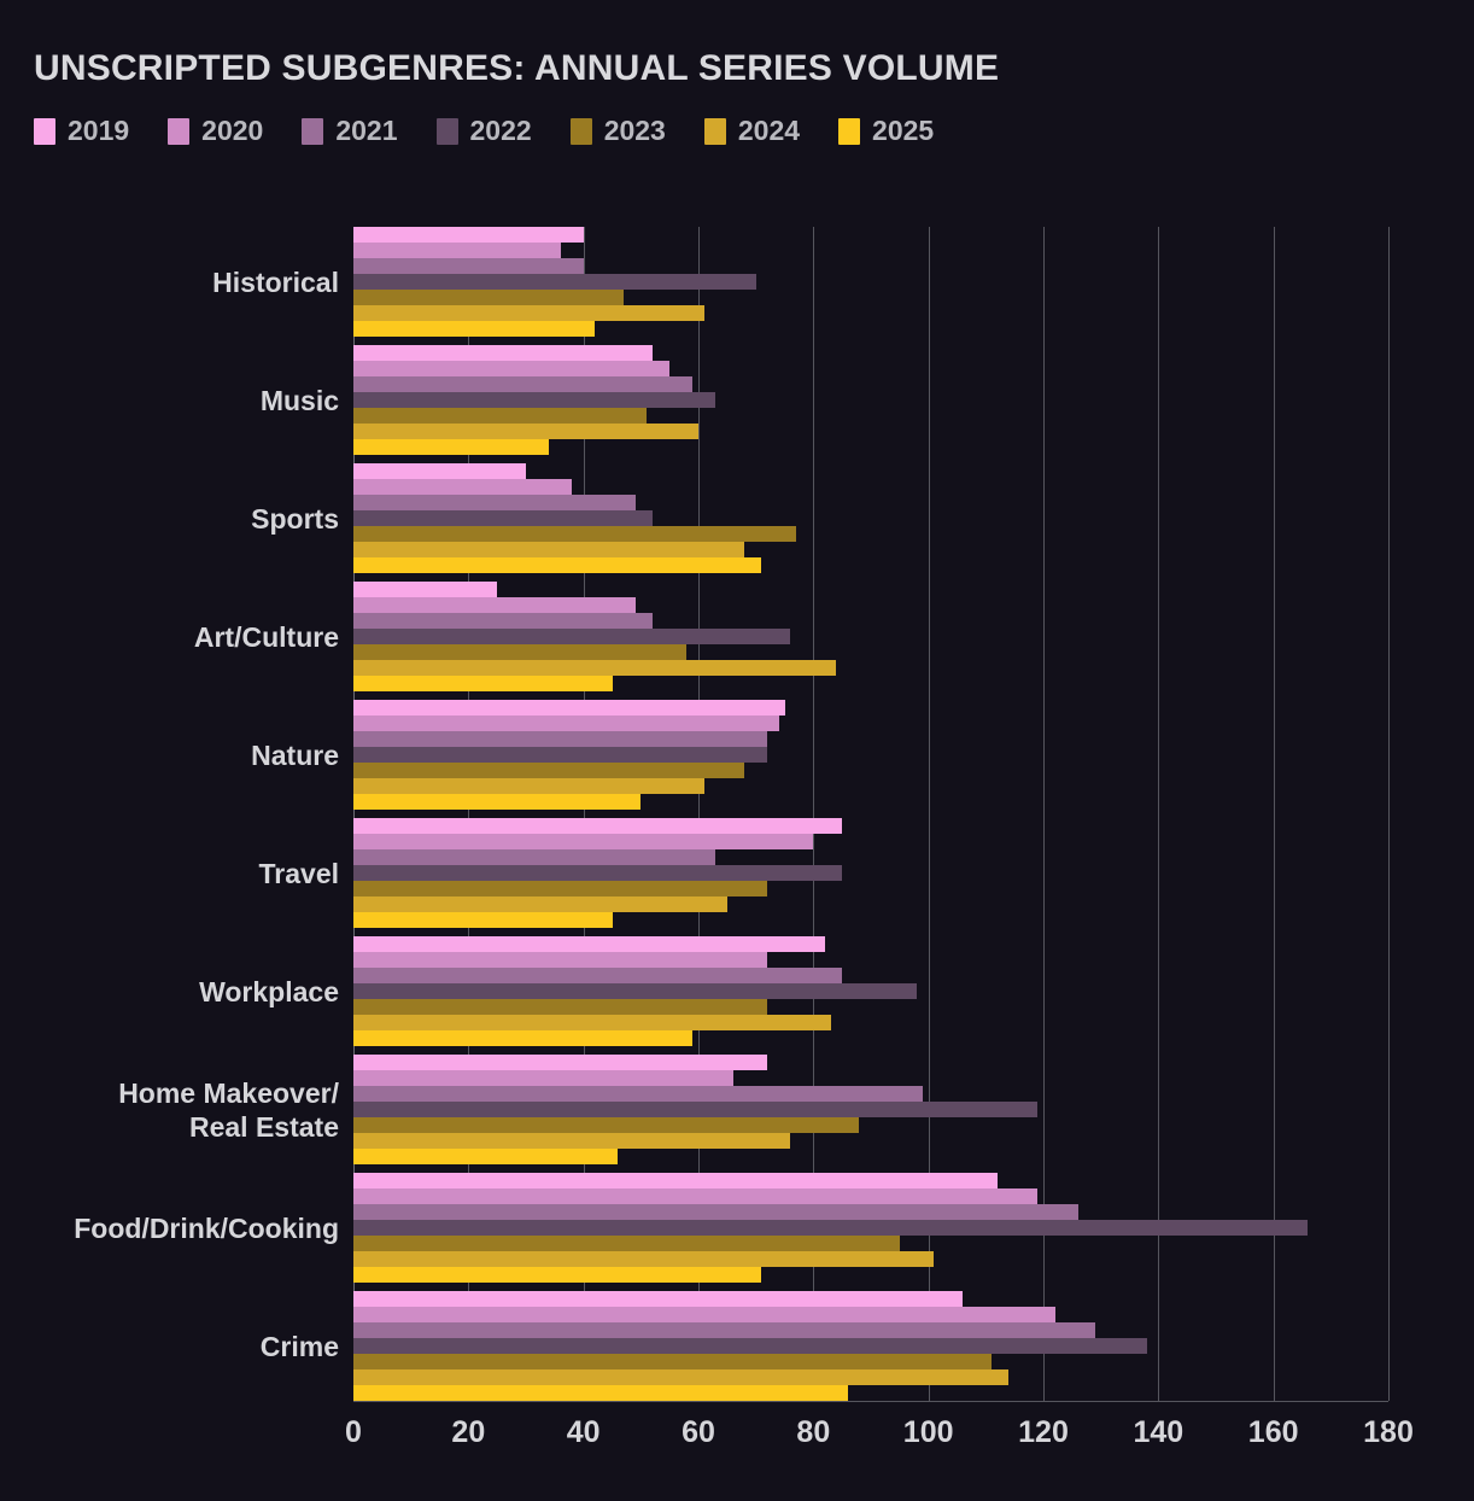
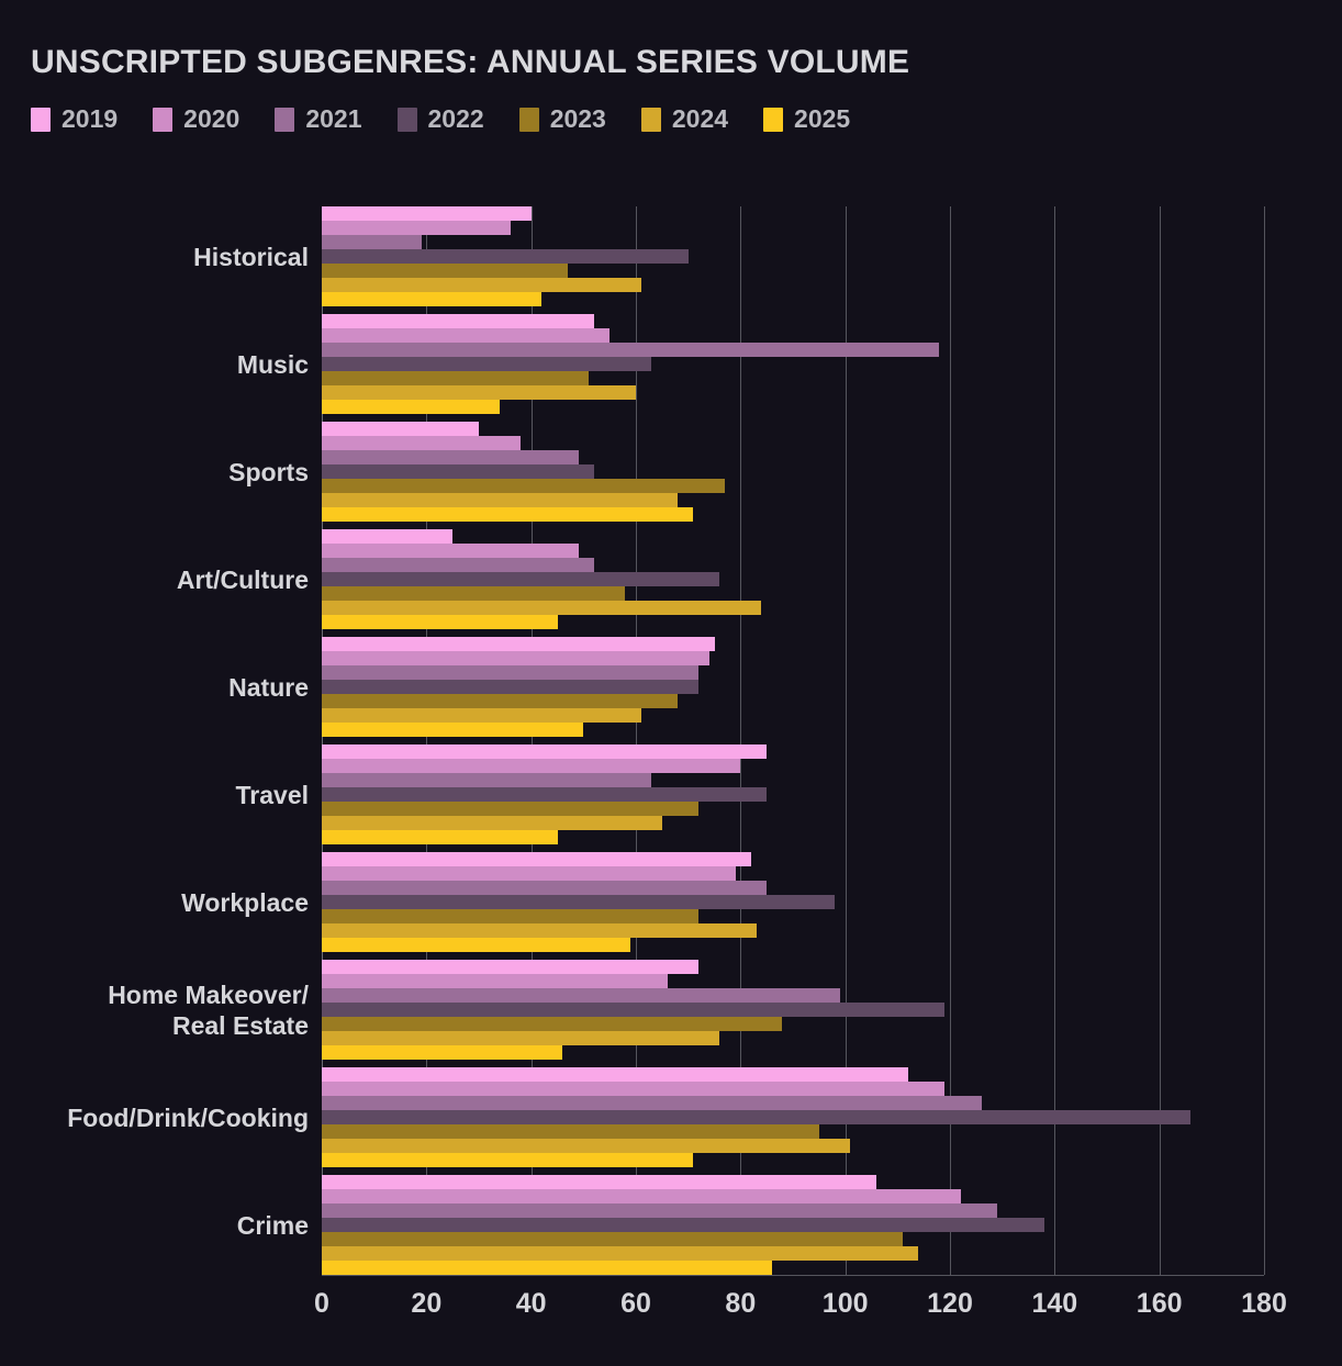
2021/Historical: 40 -> 19
2021/Music: 59 -> 118
2020/Workplace: 72 -> 79
